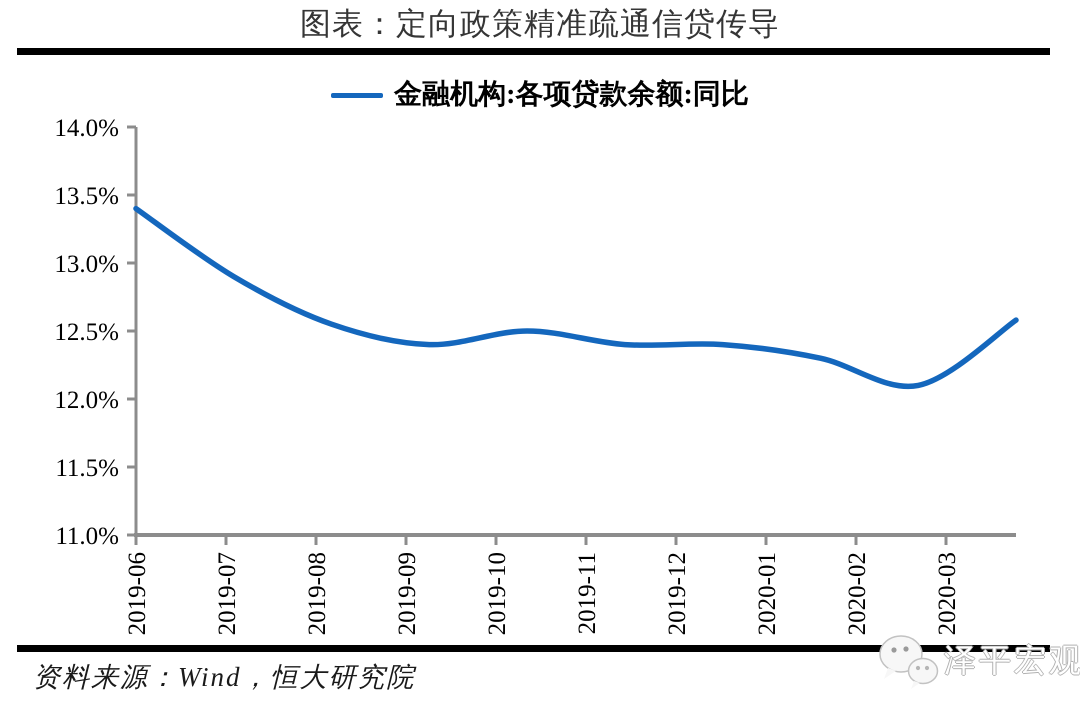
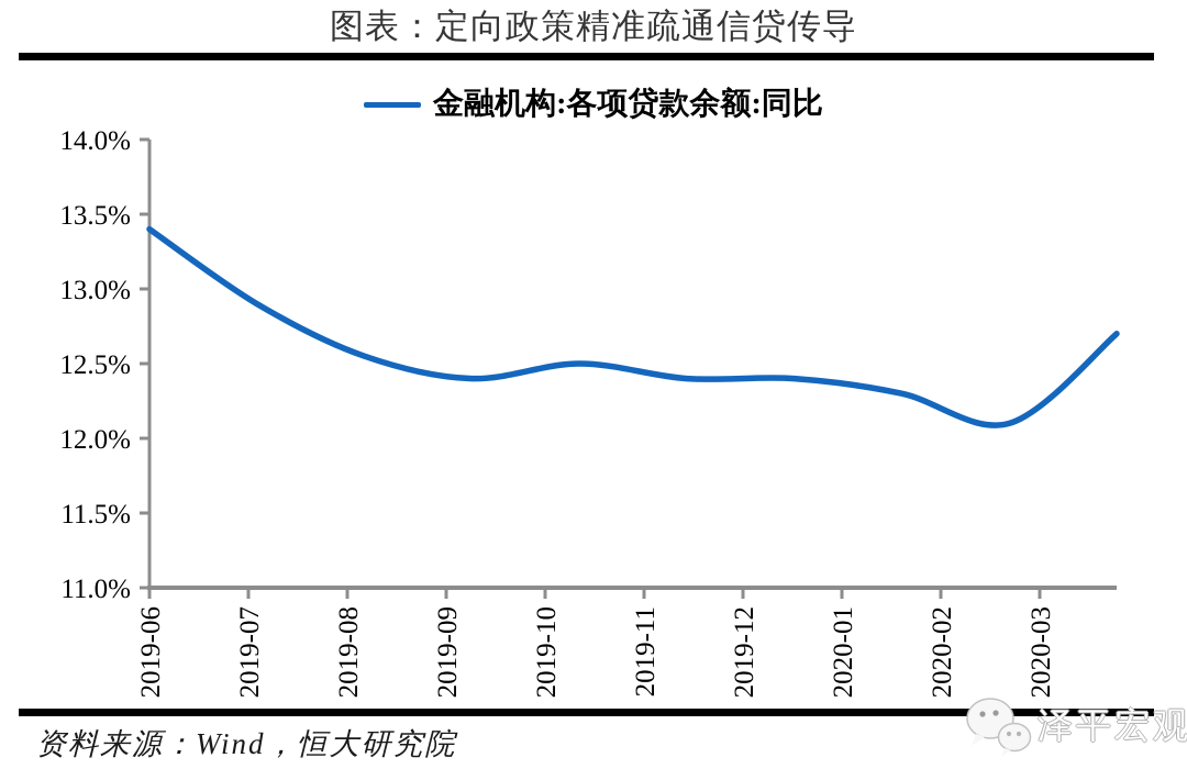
2020-03: 12.58% -> 12.70%
